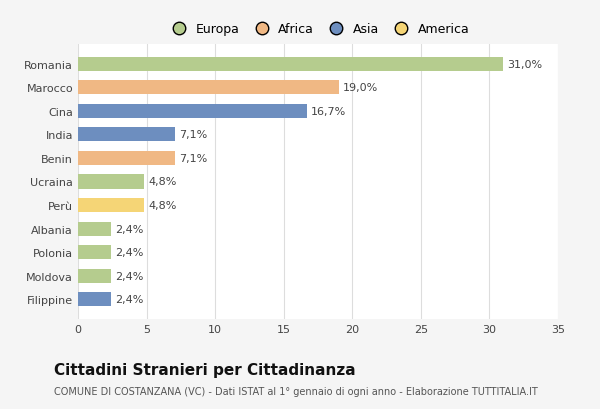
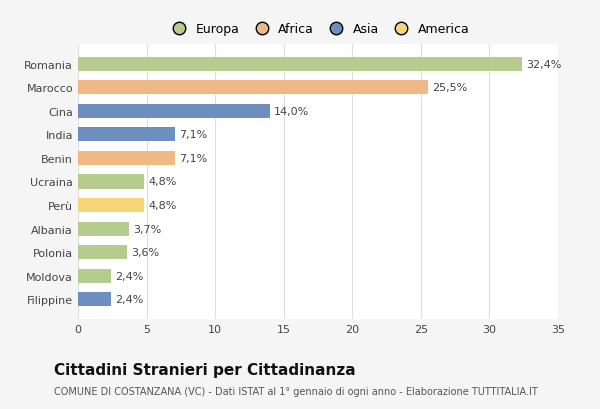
Romania: 31,0% -> 32,4%
Marocco: 19,0% -> 25,5%
Cina: 16,7% -> 14,0%
Albania: 2,4% -> 3,7%
Polonia: 2,4% -> 3,6%
